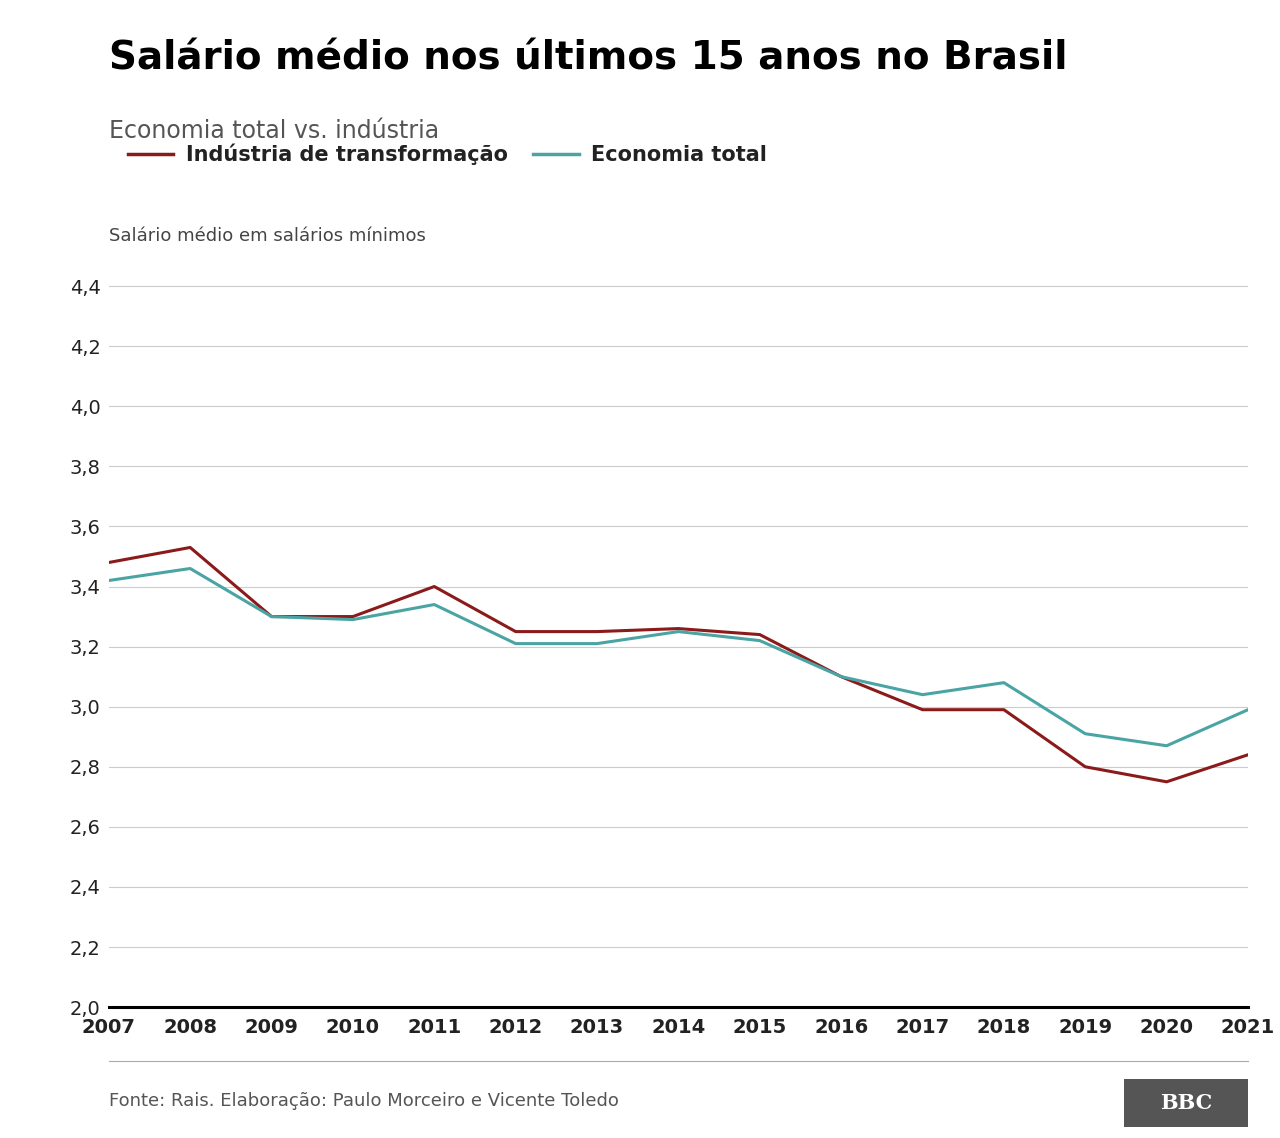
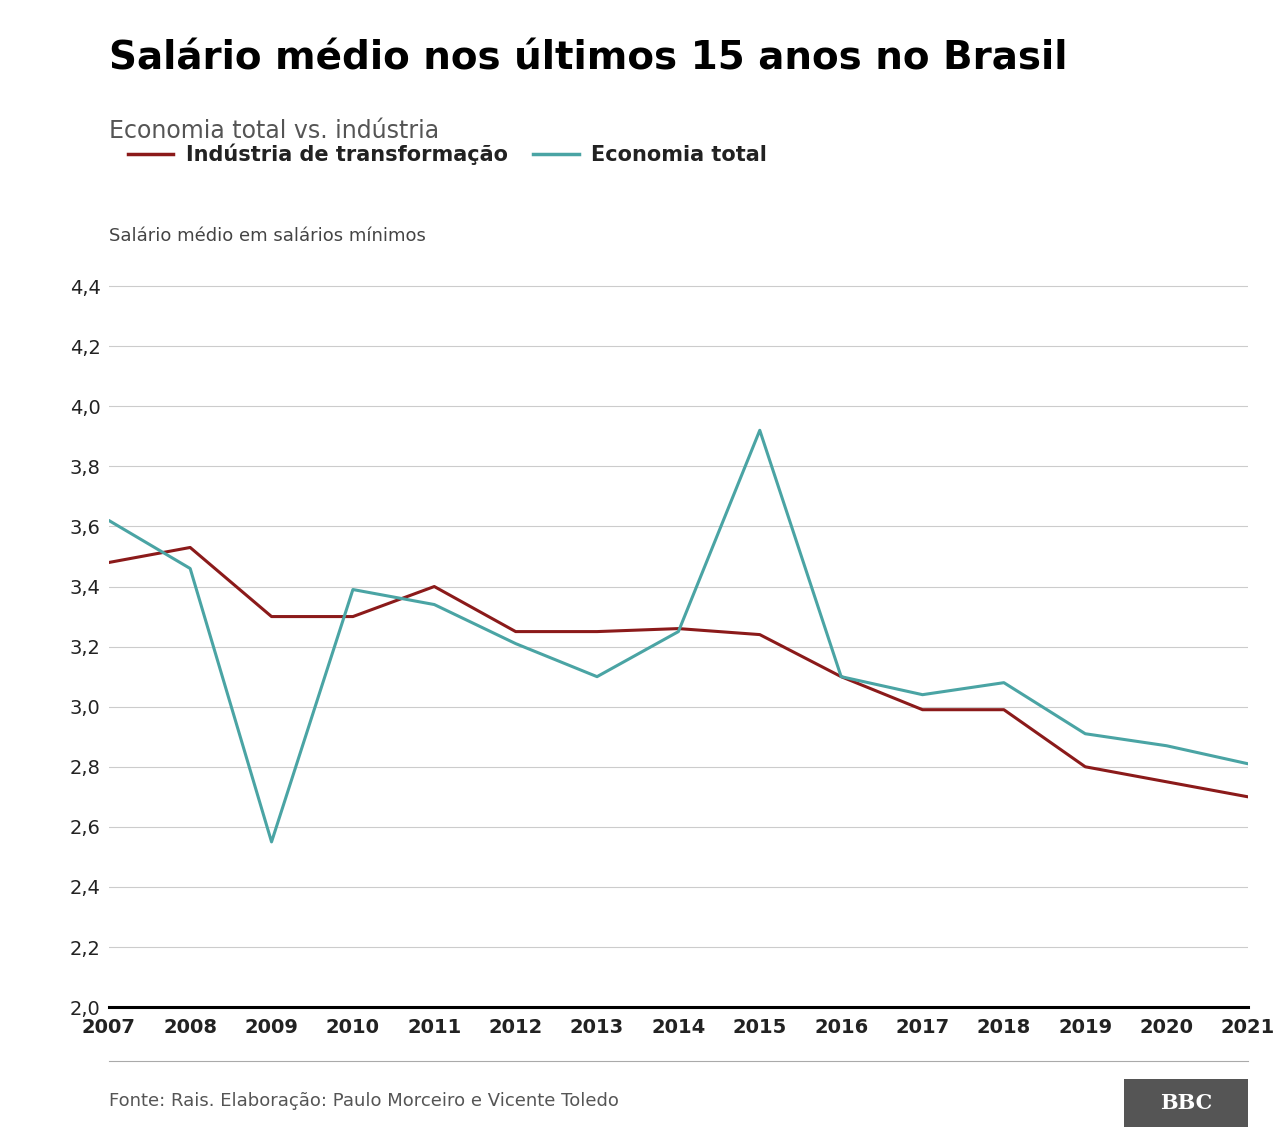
Economia total/2007: 3,42 -> 3,62
Economia total/2009: 3,30 -> 2,55
Economia total/2010: 3,29 -> 3,39
Economia total/2013: 3,21 -> 3,10
Economia total/2015: 3,22 -> 3,92
Indústria de transformação/2021: 2,84 -> 2,70
Economia total/2021: 2,99 -> 2,81
